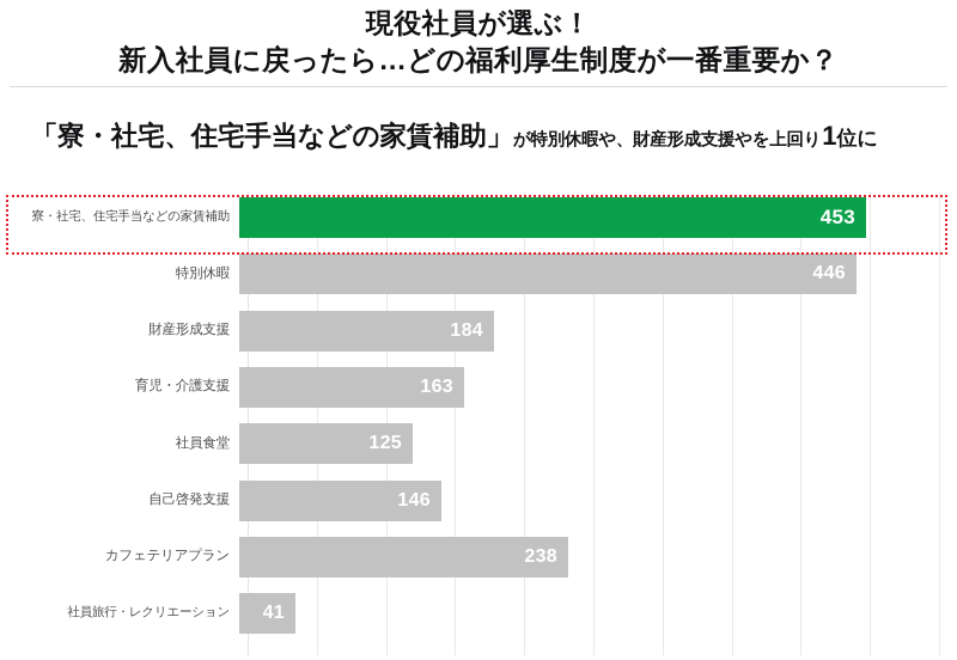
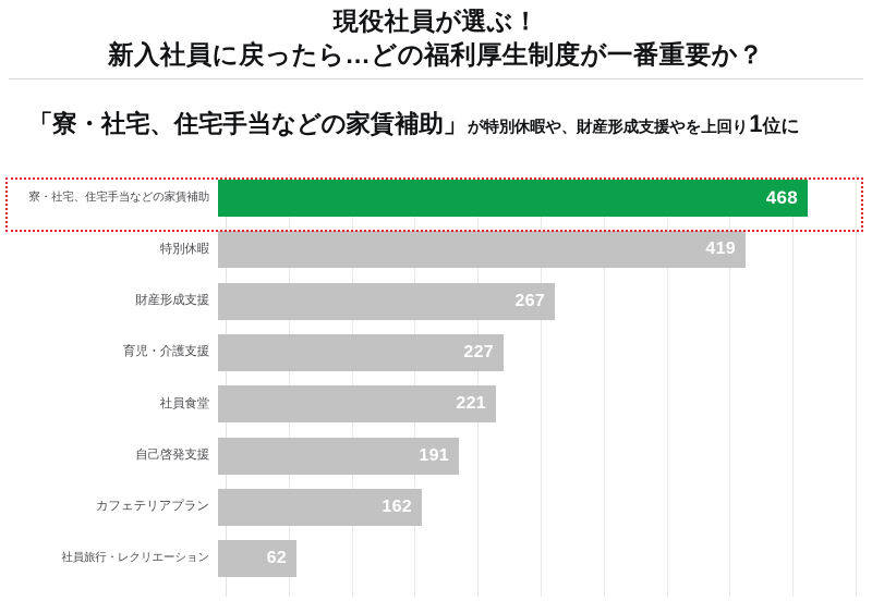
寮・社宅、住宅手当などの家賃補助: 453 -> 468
特別休暇: 446 -> 419
財産形成支援: 184 -> 267
育児・介護支援: 163 -> 227
社員食堂: 125 -> 221
自己啓発支援: 146 -> 191
カフェテリアプラン: 238 -> 162
社員旅行・レクリエーション: 41 -> 62
